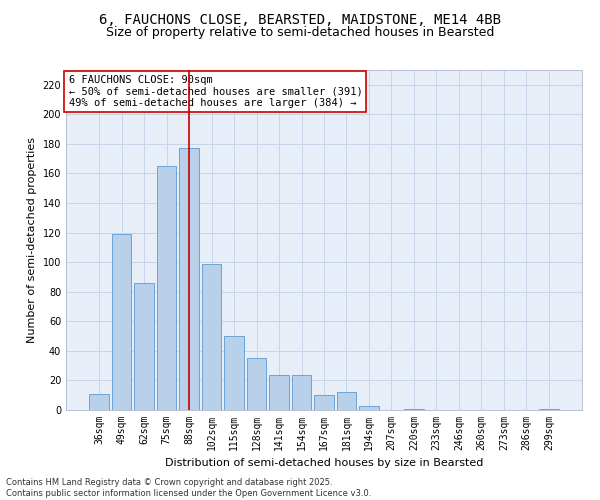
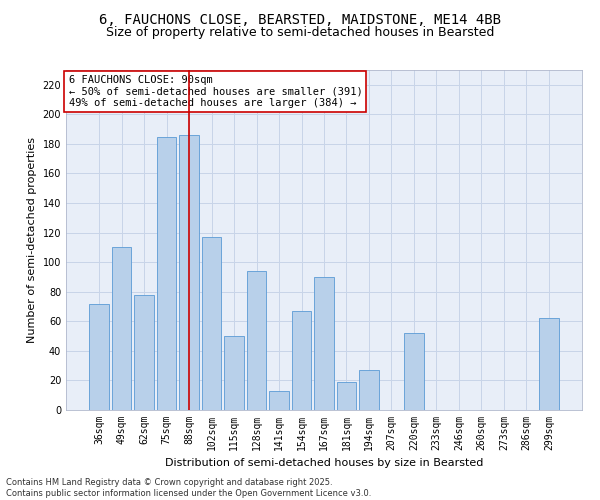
36sqm: 11 -> 72
49sqm: 119 -> 110
62sqm: 86 -> 78
75sqm: 165 -> 185
88sqm: 177 -> 186
102sqm: 99 -> 117
128sqm: 35 -> 94
141sqm: 24 -> 13
154sqm: 24 -> 67
167sqm: 10 -> 90
181sqm: 12 -> 19
194sqm: 3 -> 27
220sqm: 1 -> 52
299sqm: 1 -> 62
